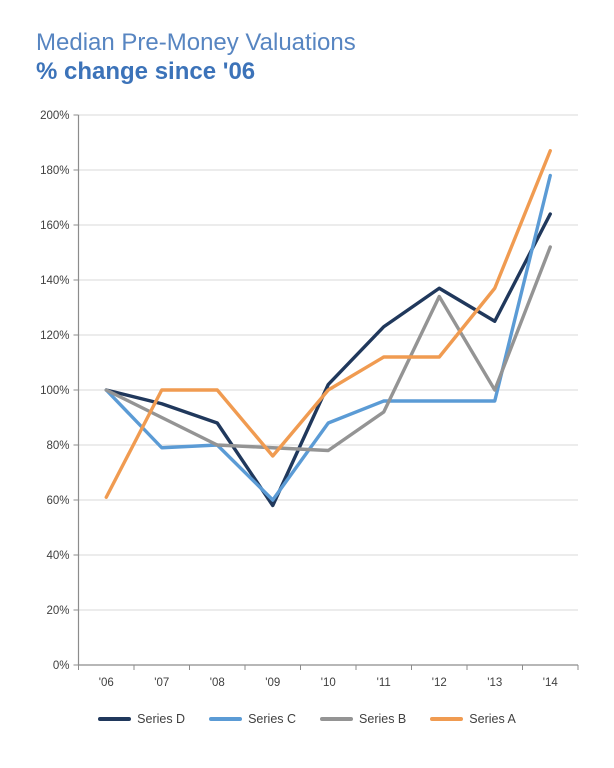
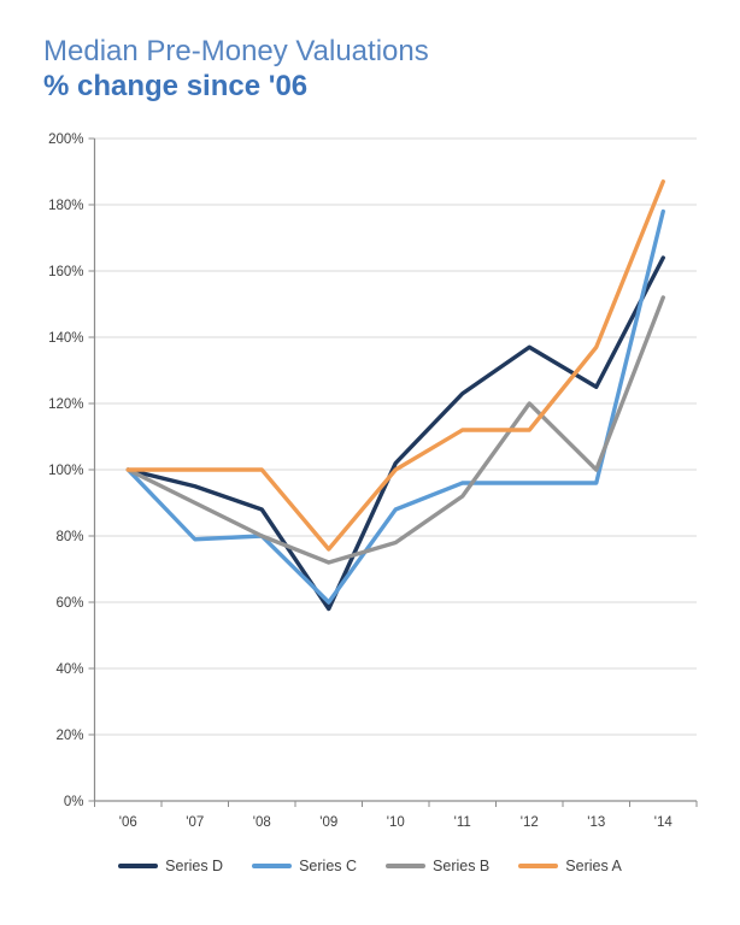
Series A/'06: 61% -> 100%
Series B/'09: 79% -> 72%
Series B/'12: 134% -> 120%
